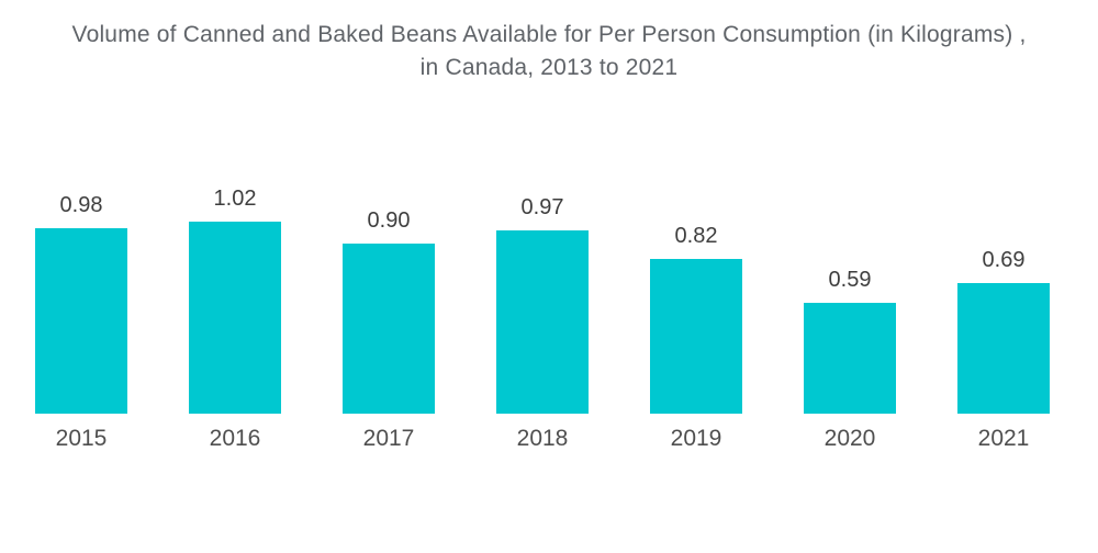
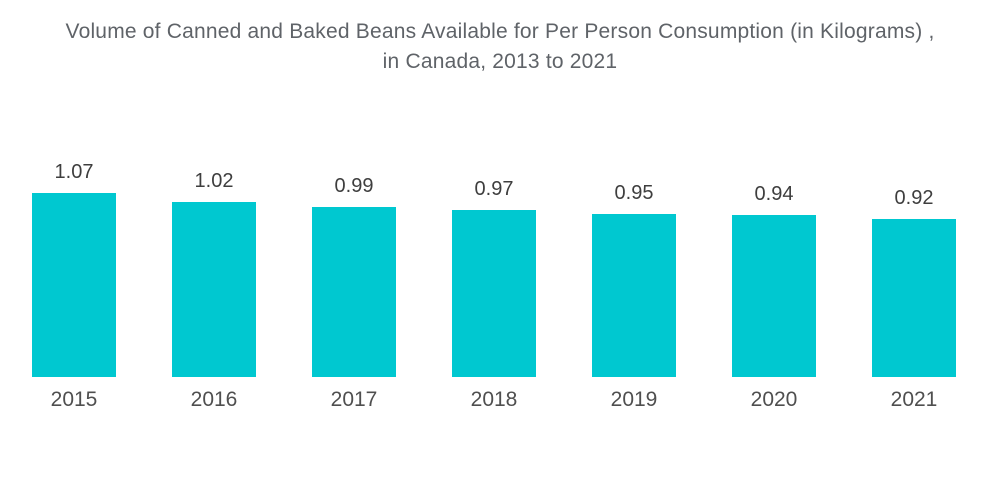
2015: 0.98 -> 1.07
2017: 0.90 -> 0.99
2019: 0.82 -> 0.95
2020: 0.59 -> 0.94
2021: 0.69 -> 0.92
